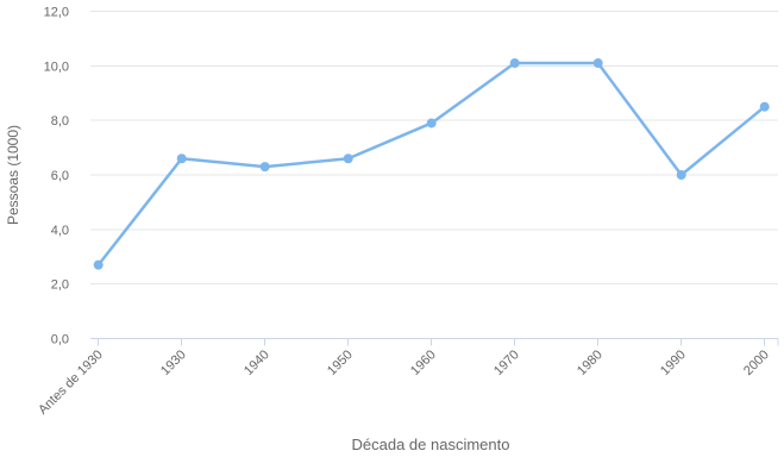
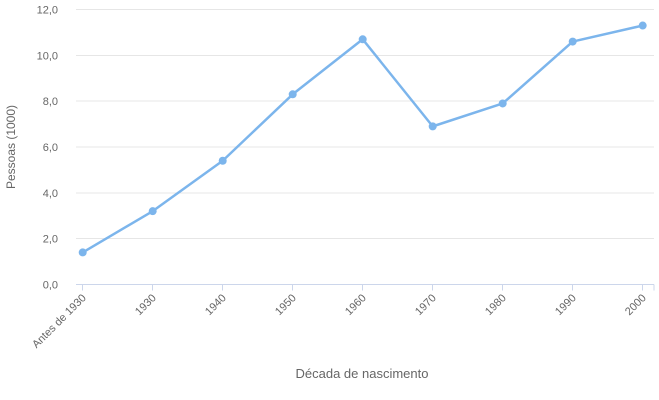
Antes de 1930: 2,7 -> 1,4
1930: 6,6 -> 3,2
1940: 6,3 -> 5,4
1950: 6,6 -> 8,3
1960: 7,9 -> 10,7
1970: 10,1 -> 6,9
1980: 10,1 -> 7,9
1990: 6,0 -> 10,6
2000: 8,5 -> 11,3
